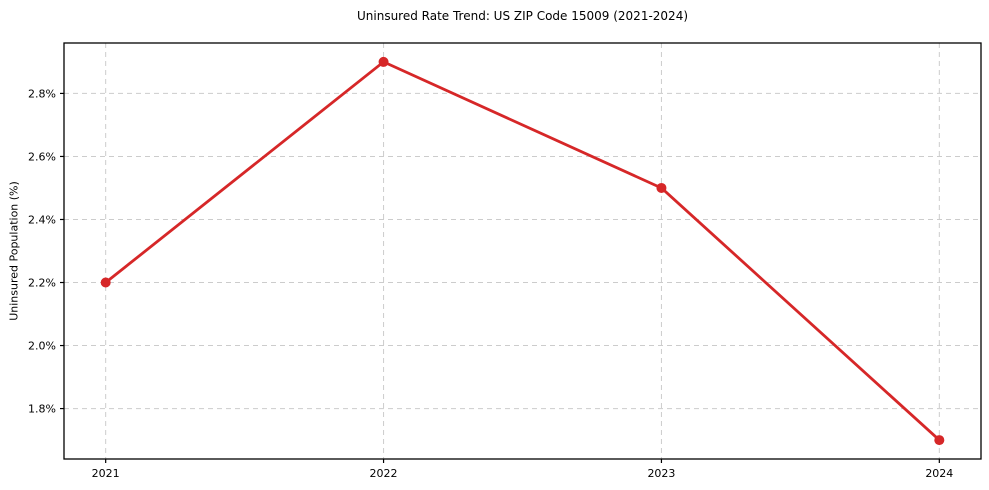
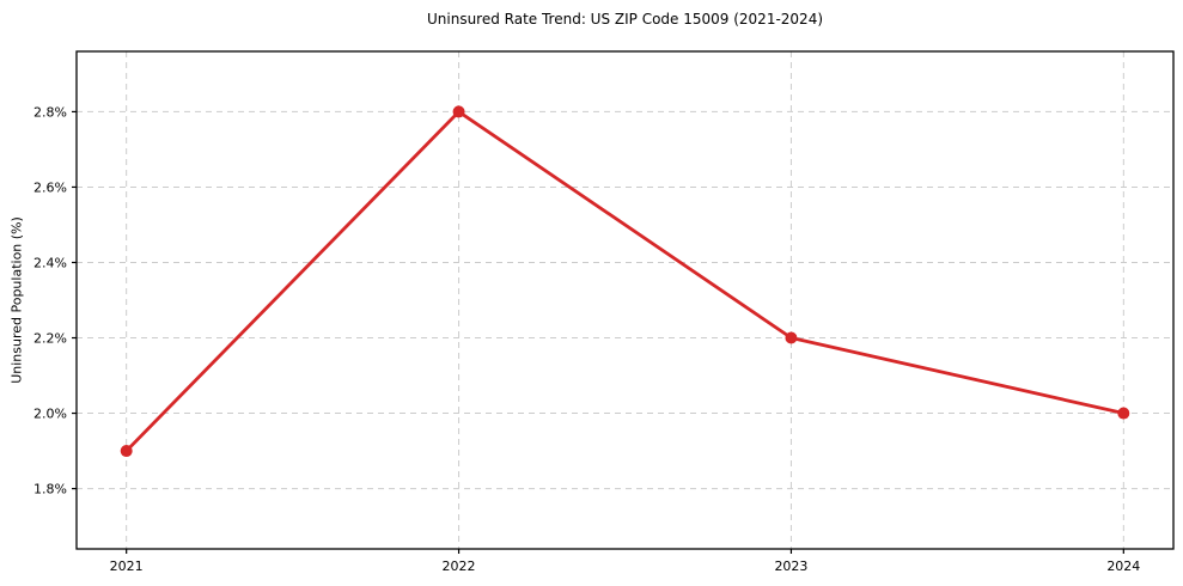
2021: 2.2% -> 1.9%
2022: 2.9% -> 2.8%
2023: 2.5% -> 2.2%
2024: 1.7% -> 2.0%
